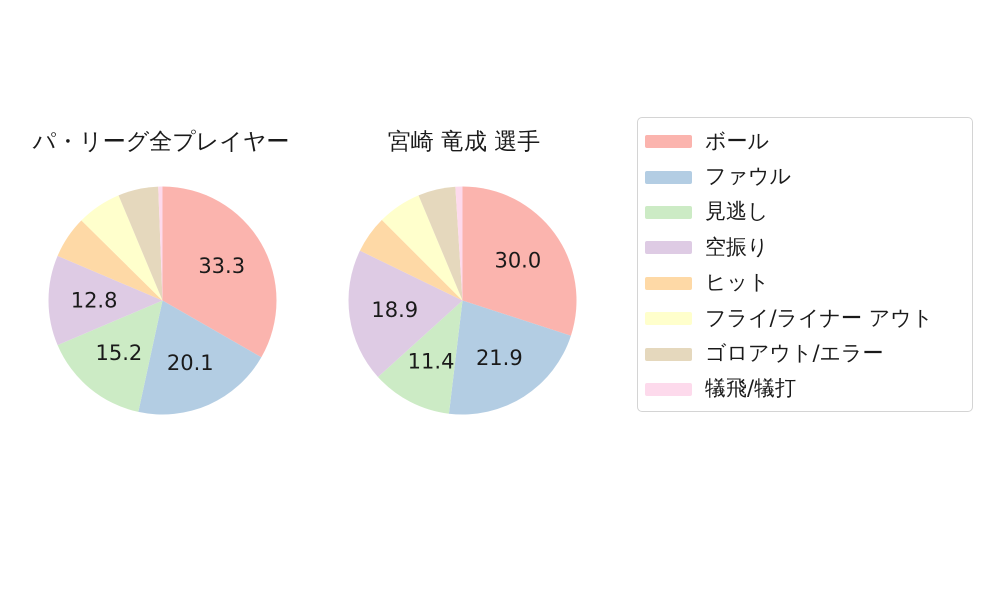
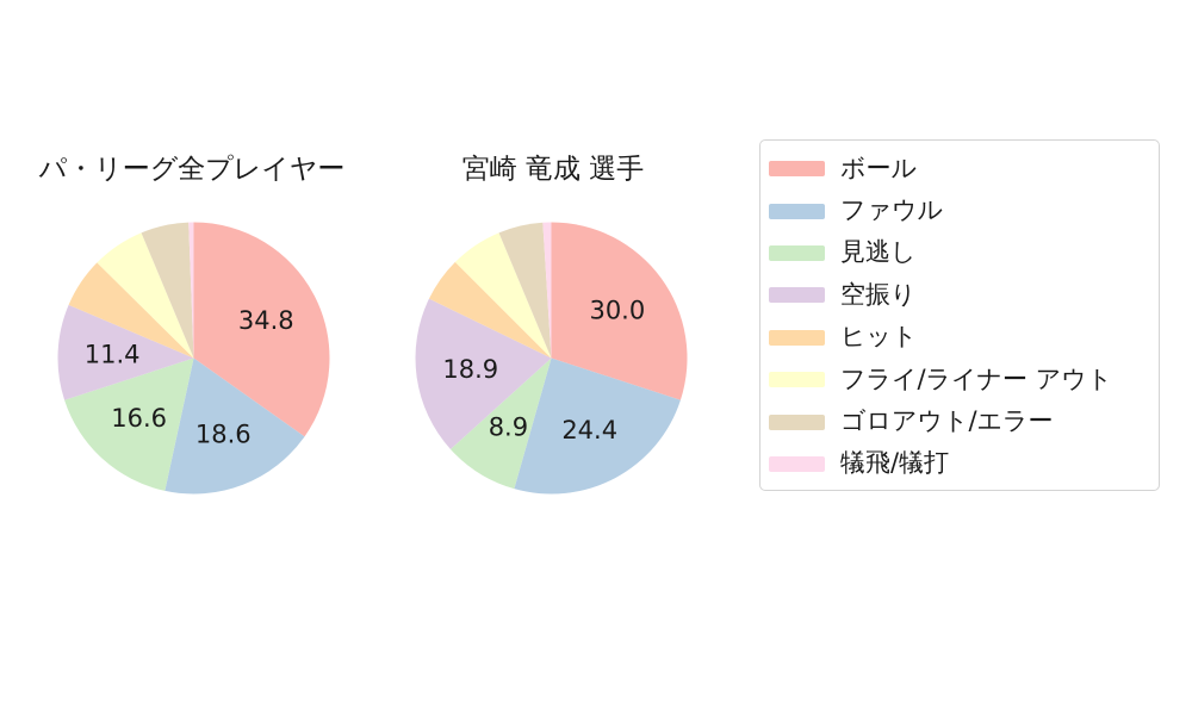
パ・リーグ全プレイヤー/ボール: 33.3 -> 34.8
パ・リーグ全プレイヤー/ファウル: 20.1 -> 18.6
パ・リーグ全プレイヤー/見逃し: 15.2 -> 16.6
パ・リーグ全プレイヤー/空振り: 12.8 -> 11.4
宮崎 竜成 選手/ファウル: 21.9 -> 24.4
宮崎 竜成 選手/見逃し: 11.4 -> 8.9
